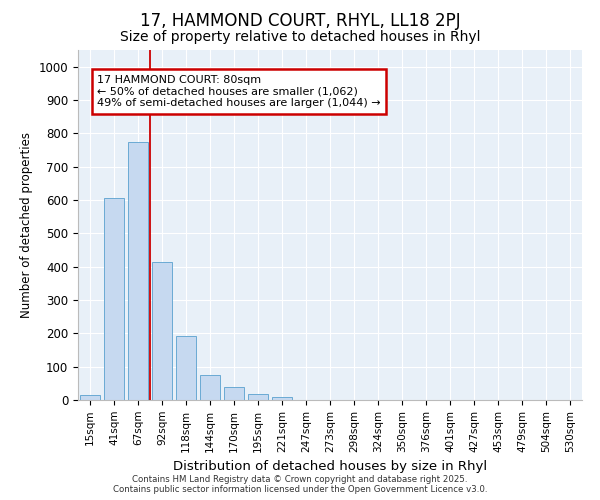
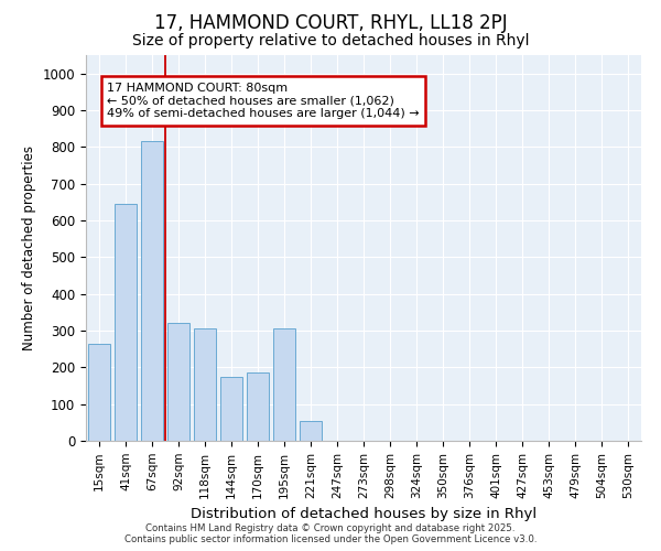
15sqm: 15 -> 265
41sqm: 607 -> 645
67sqm: 773 -> 815
92sqm: 413 -> 320
118sqm: 193 -> 305
144sqm: 75 -> 175
170sqm: 40 -> 185
195sqm: 18 -> 305
221sqm: 10 -> 55
